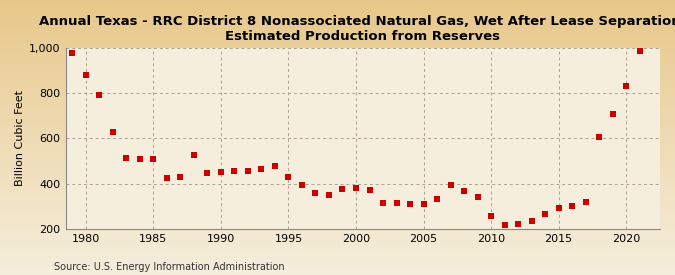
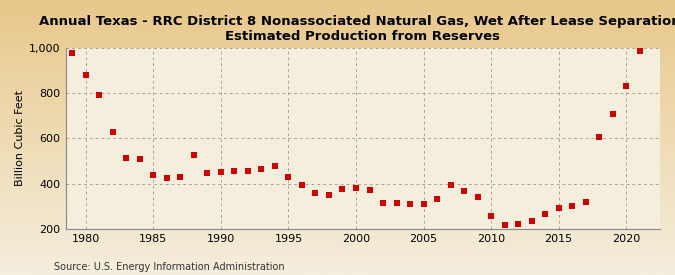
1985: 510 -> 440
